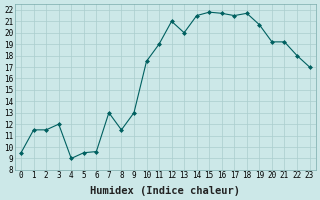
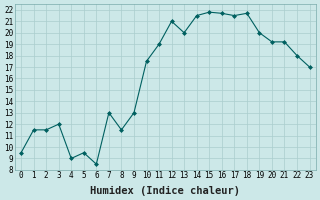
6: 9.6 -> 8.5
19: 20.7 -> 20.0
